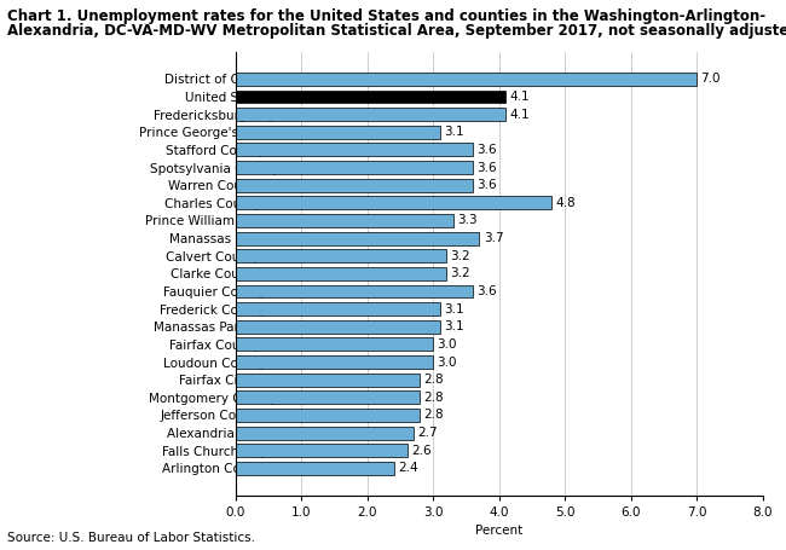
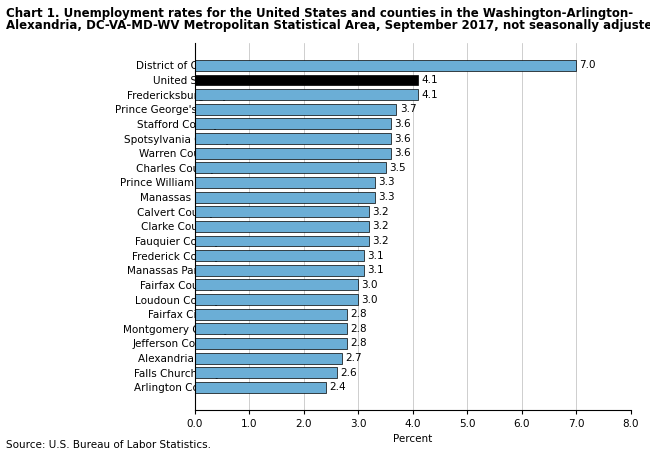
Prince George's County, MD: 3.1 -> 3.7
Charles County, MD: 4.8 -> 3.5
Manassas City, VA: 3.7 -> 3.3
Fauquier County, VA: 3.6 -> 3.2
